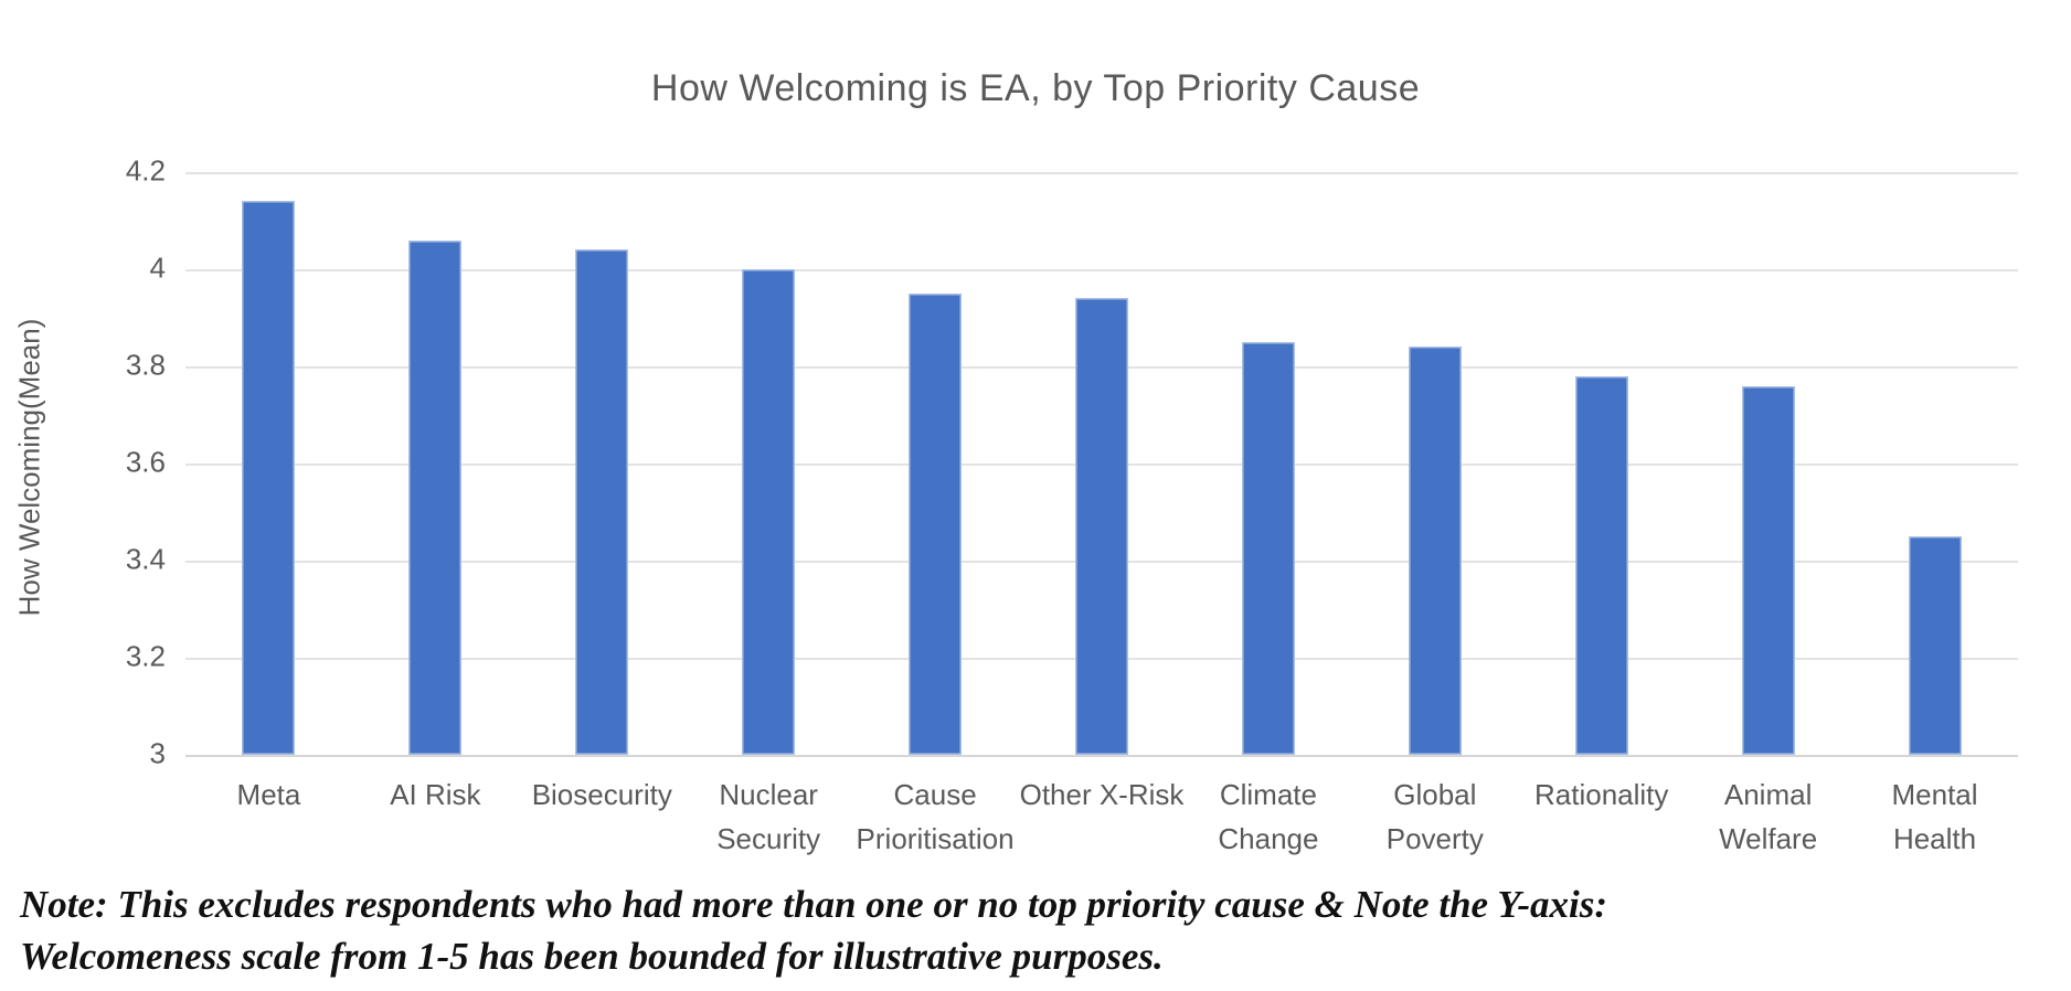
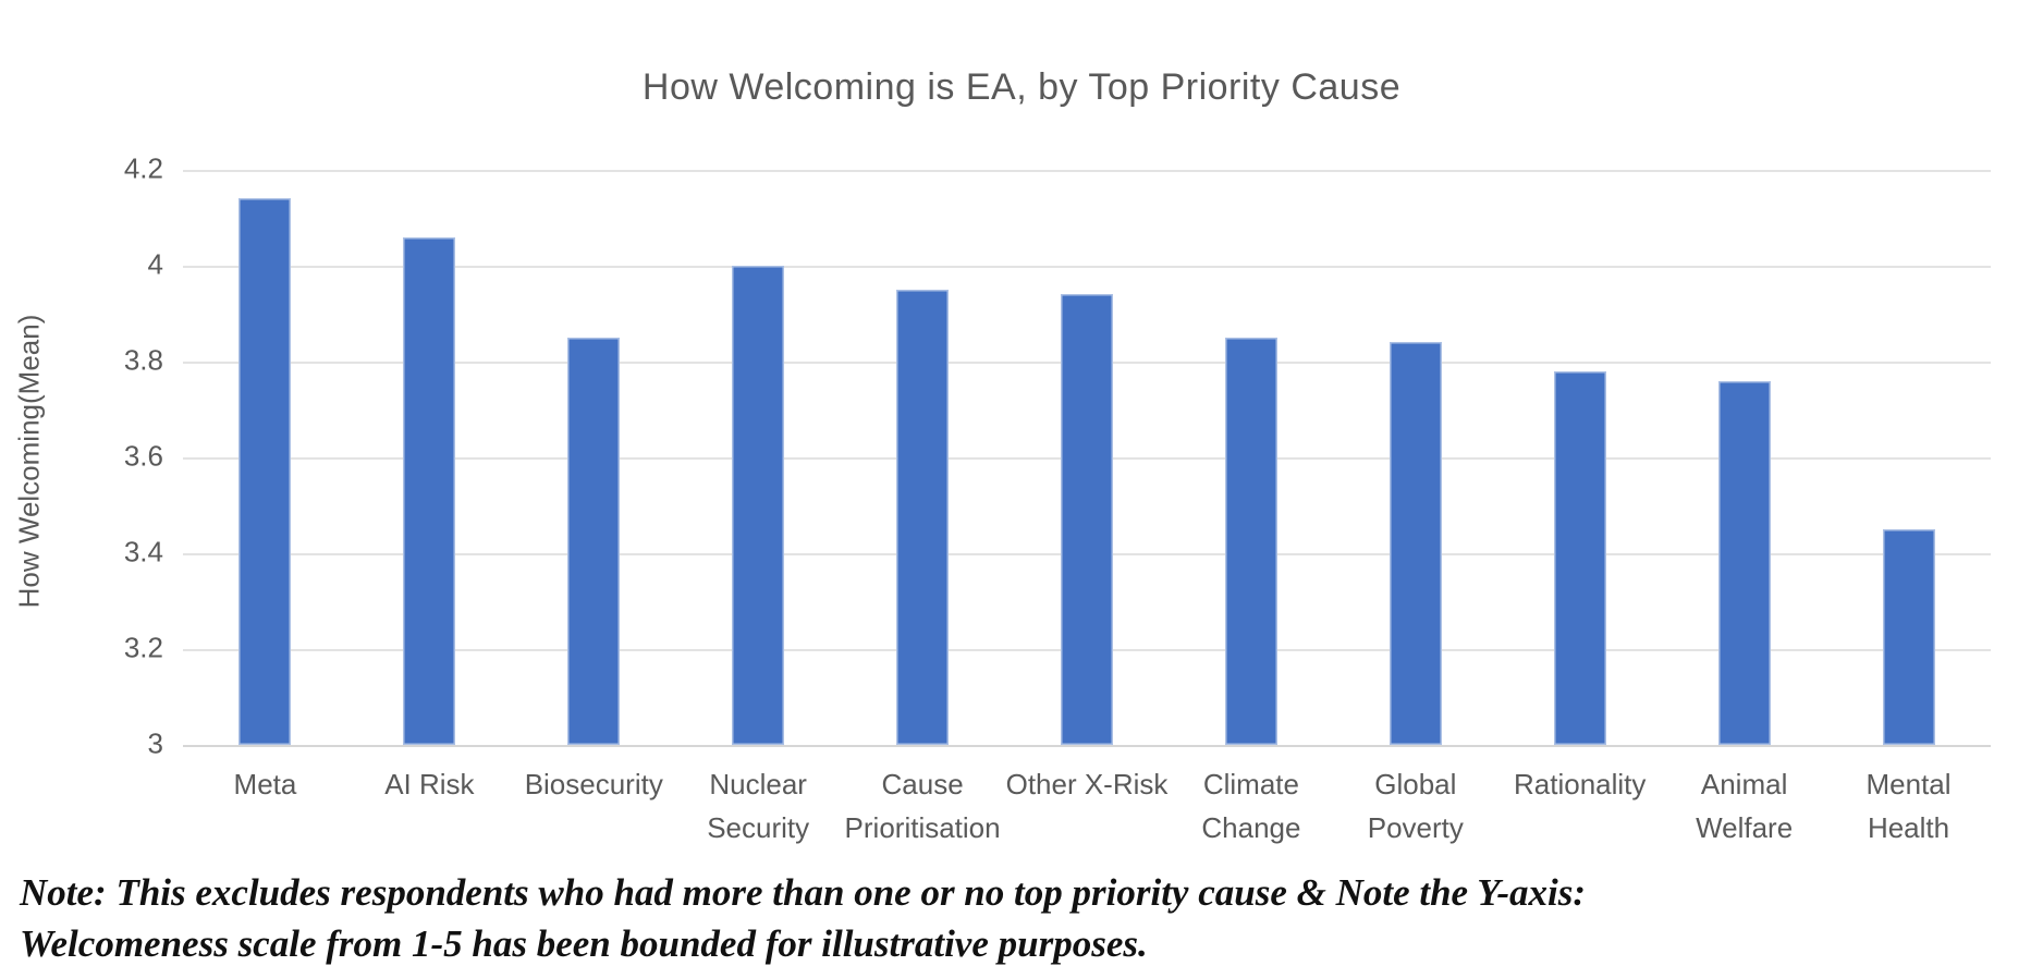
Biosecurity: 4.04 -> 3.85
